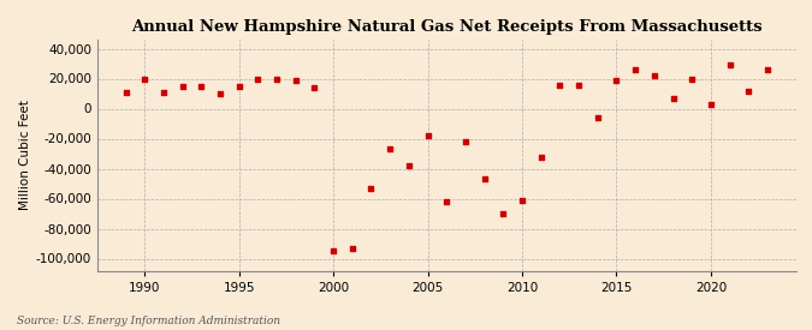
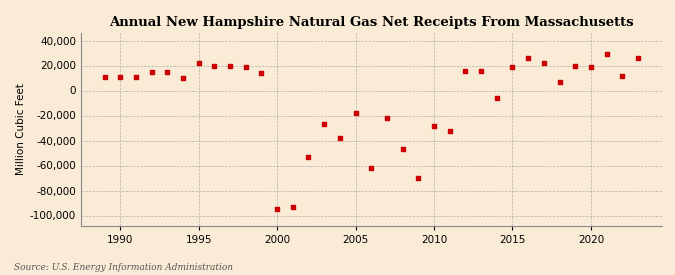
1990: 20,000 -> 11,000
1995: 15,000 -> 22,000
2010: -61,000 -> -28,000
2020: 3,000 -> 19,000
